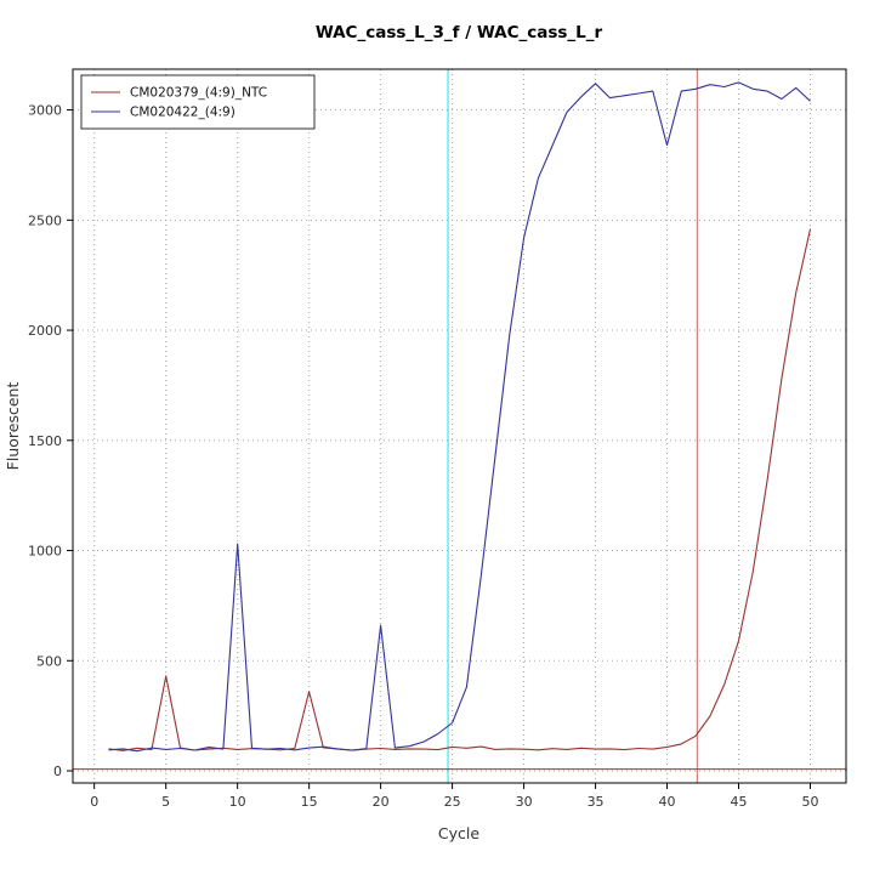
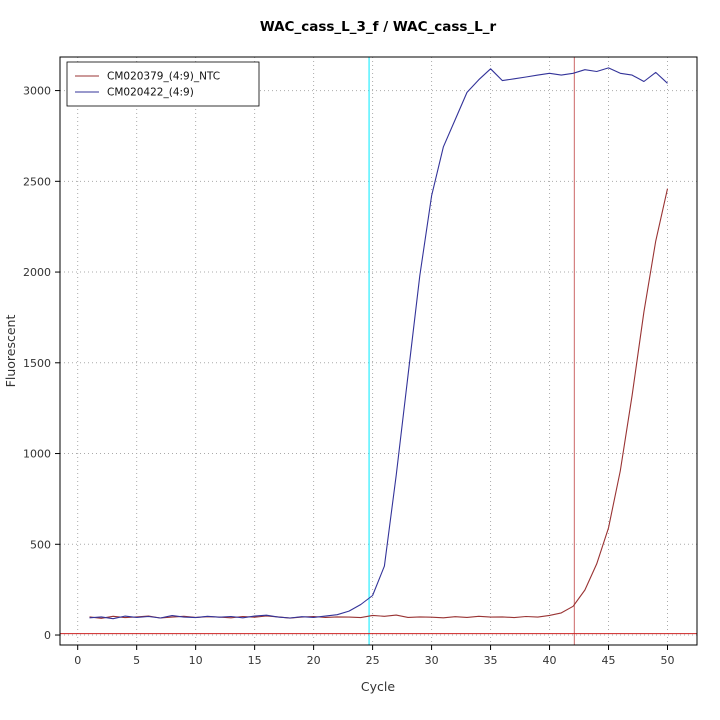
CM020379_(4:9)_NTC/5: 430 -> 100
CM020422_(4:9)/10: 1030 -> 100
CM020379_(4:9)_NTC/15: 360 -> 100
CM020422_(4:9)/20: 660 -> 100
CM020422_(4:9)/40: 2840 -> 3100
